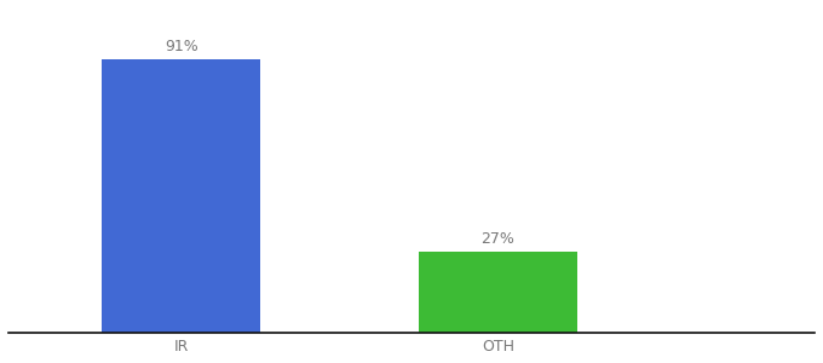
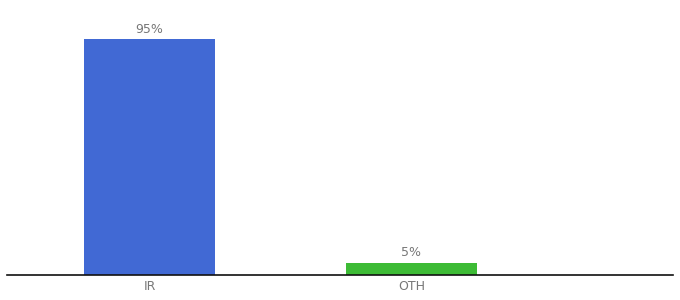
IR: 91% -> 95%
OTH: 27% -> 5%
